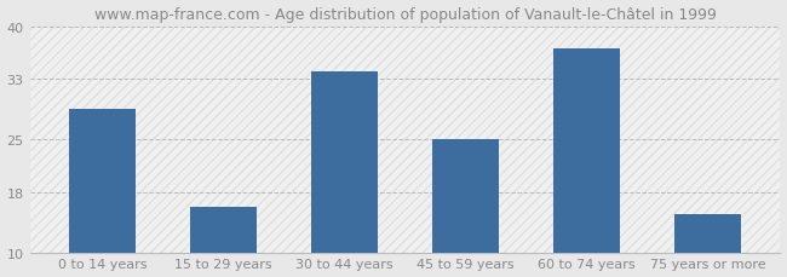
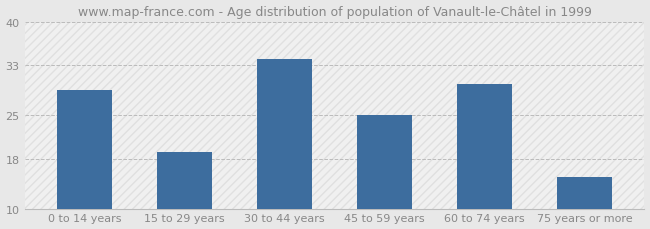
15 to 29 years: 16 -> 19
60 to 74 years: 37 -> 30
